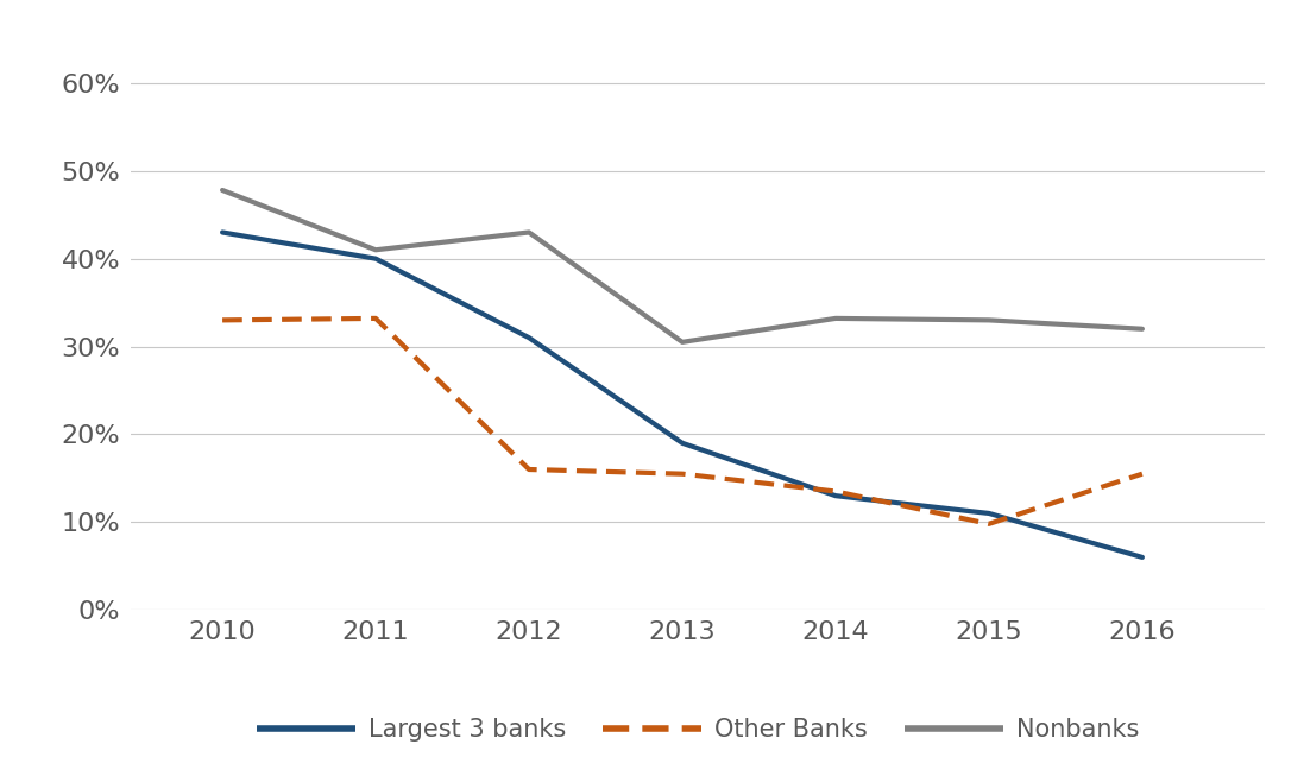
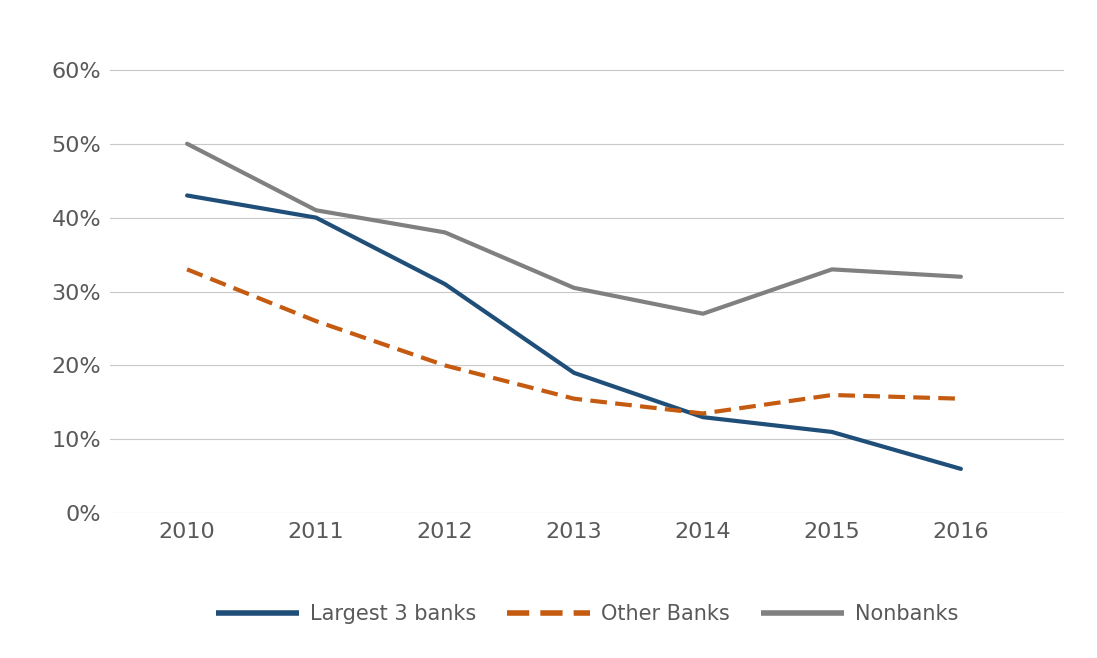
Nonbanks/2010: 47.8% -> 50.0%
Other Banks/2011: 33.2% -> 26.0%
Other Banks/2012: 16.0% -> 20.0%
Nonbanks/2012: 43.0% -> 38.0%
Nonbanks/2014: 33.2% -> 27.0%
Other Banks/2015: 9.8% -> 16.0%
